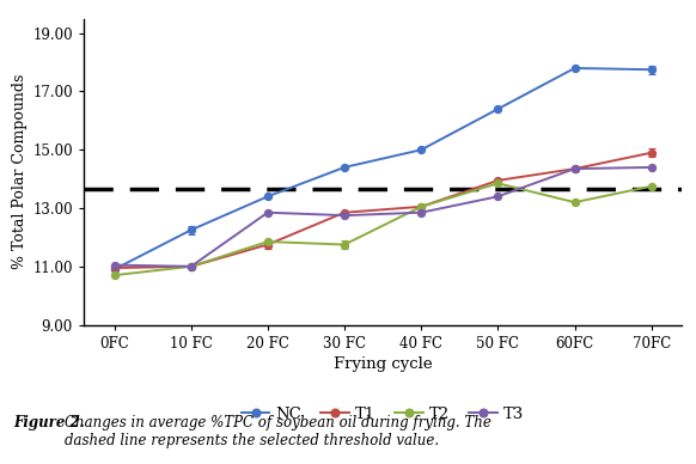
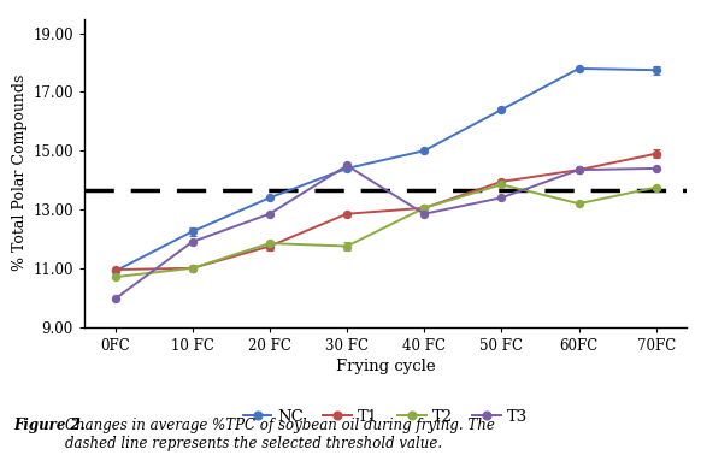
T3/0FC: 11.05 -> 9.95
T3/10 FC: 11.00 -> 11.90
T3/30 FC: 12.75 -> 14.50
